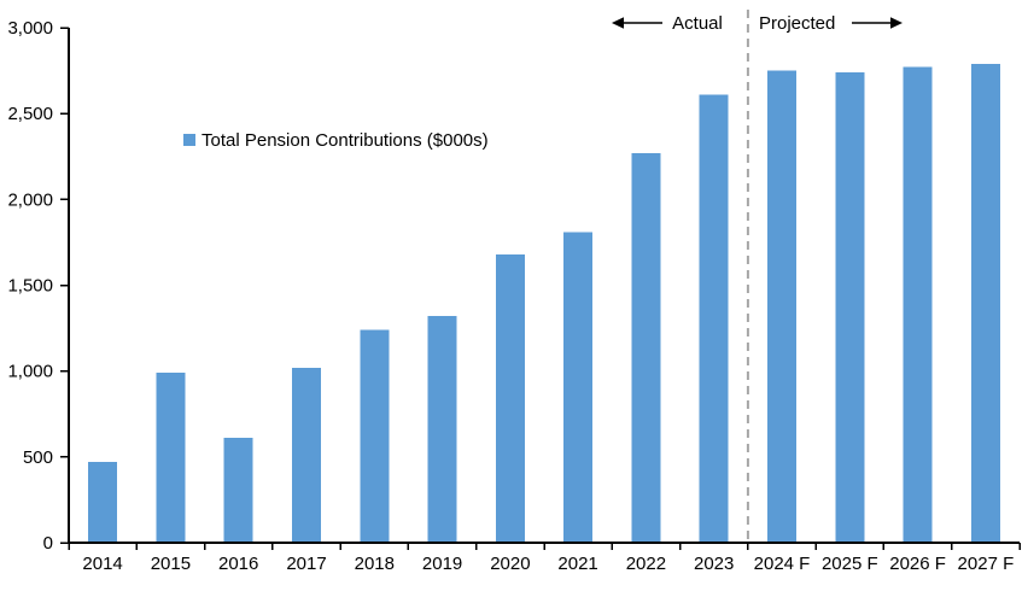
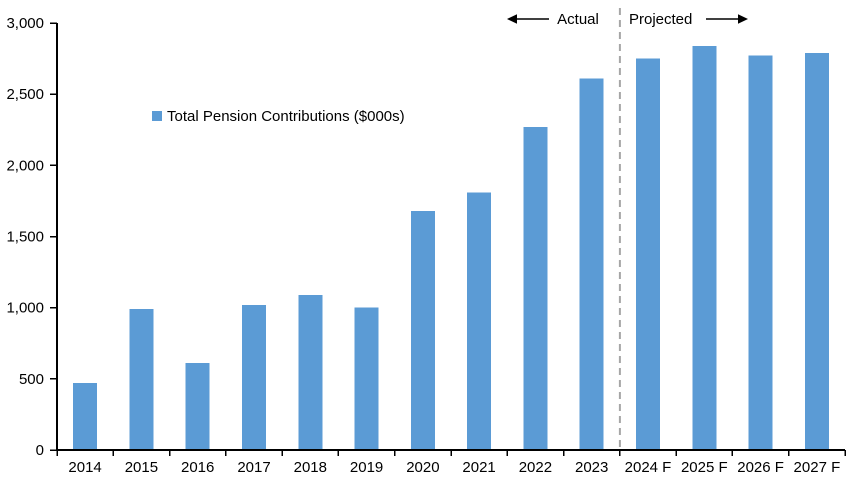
2018: 1240 -> 1090
2019: 1320 -> 1000
2025 F: 2740 -> 2840
